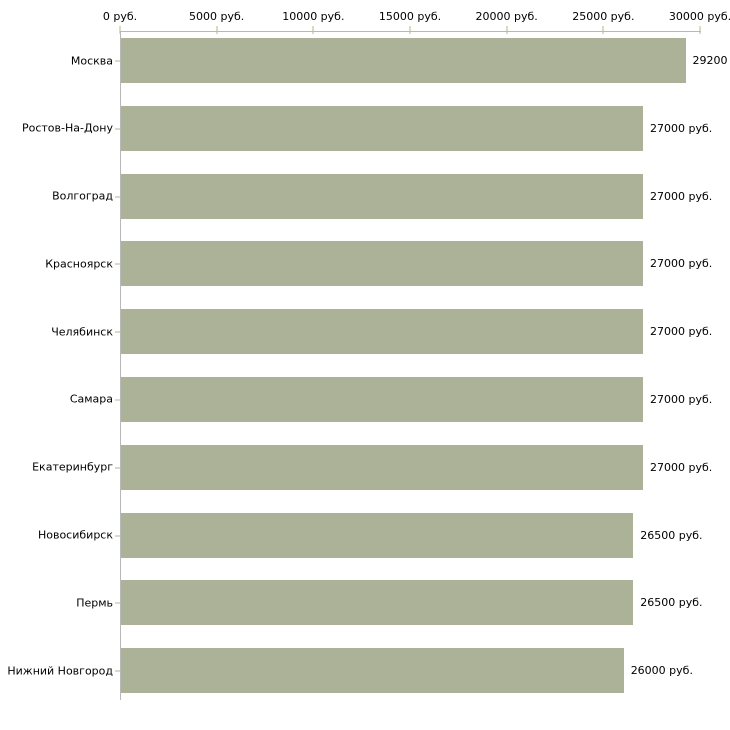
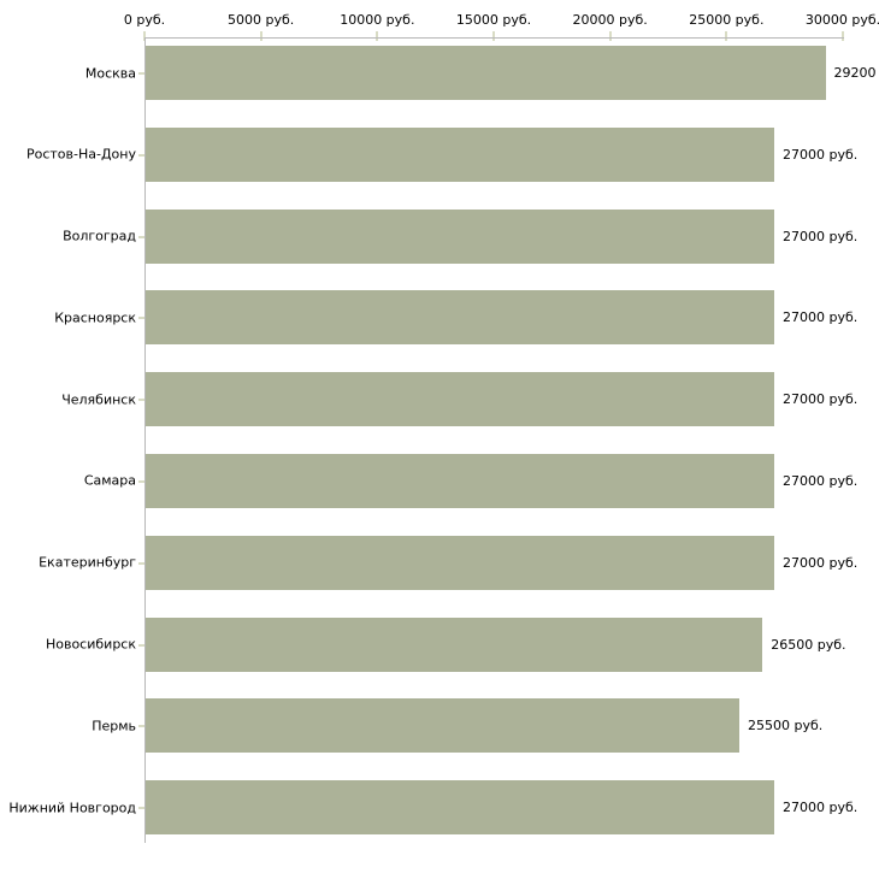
Пермь: 26500 -> 25500
Нижний Новгород: 26000 -> 27000
